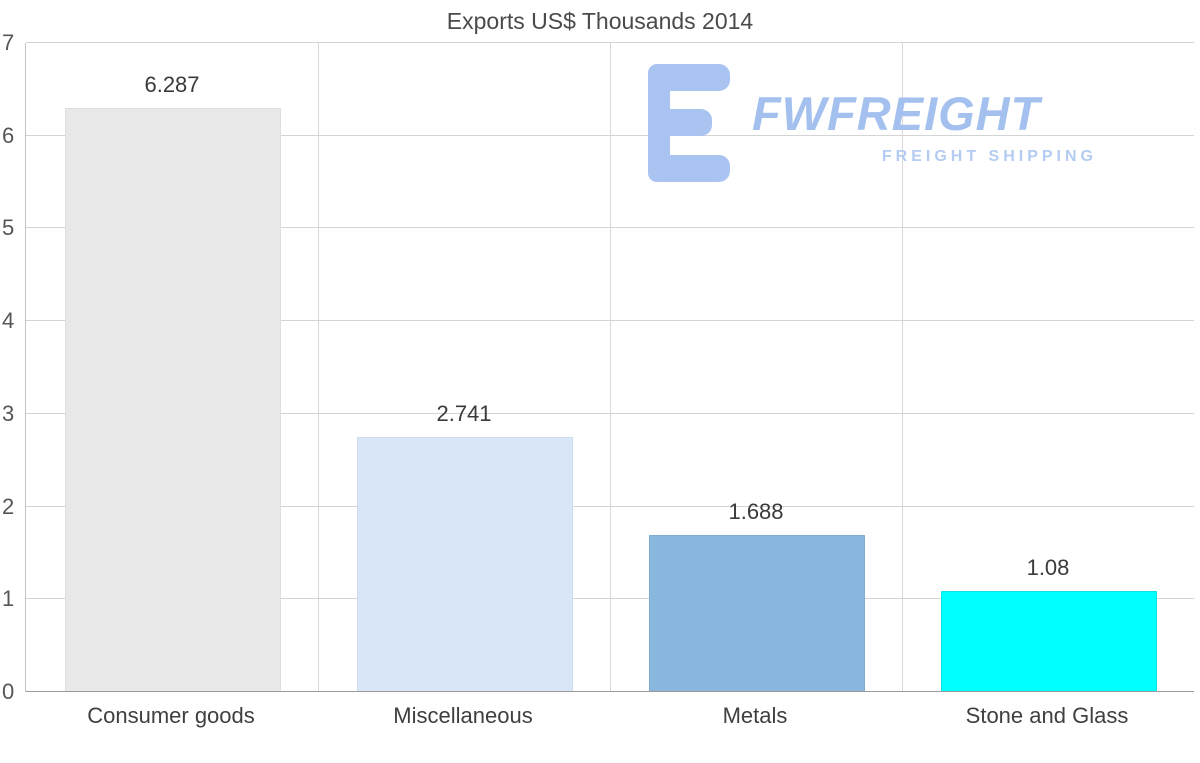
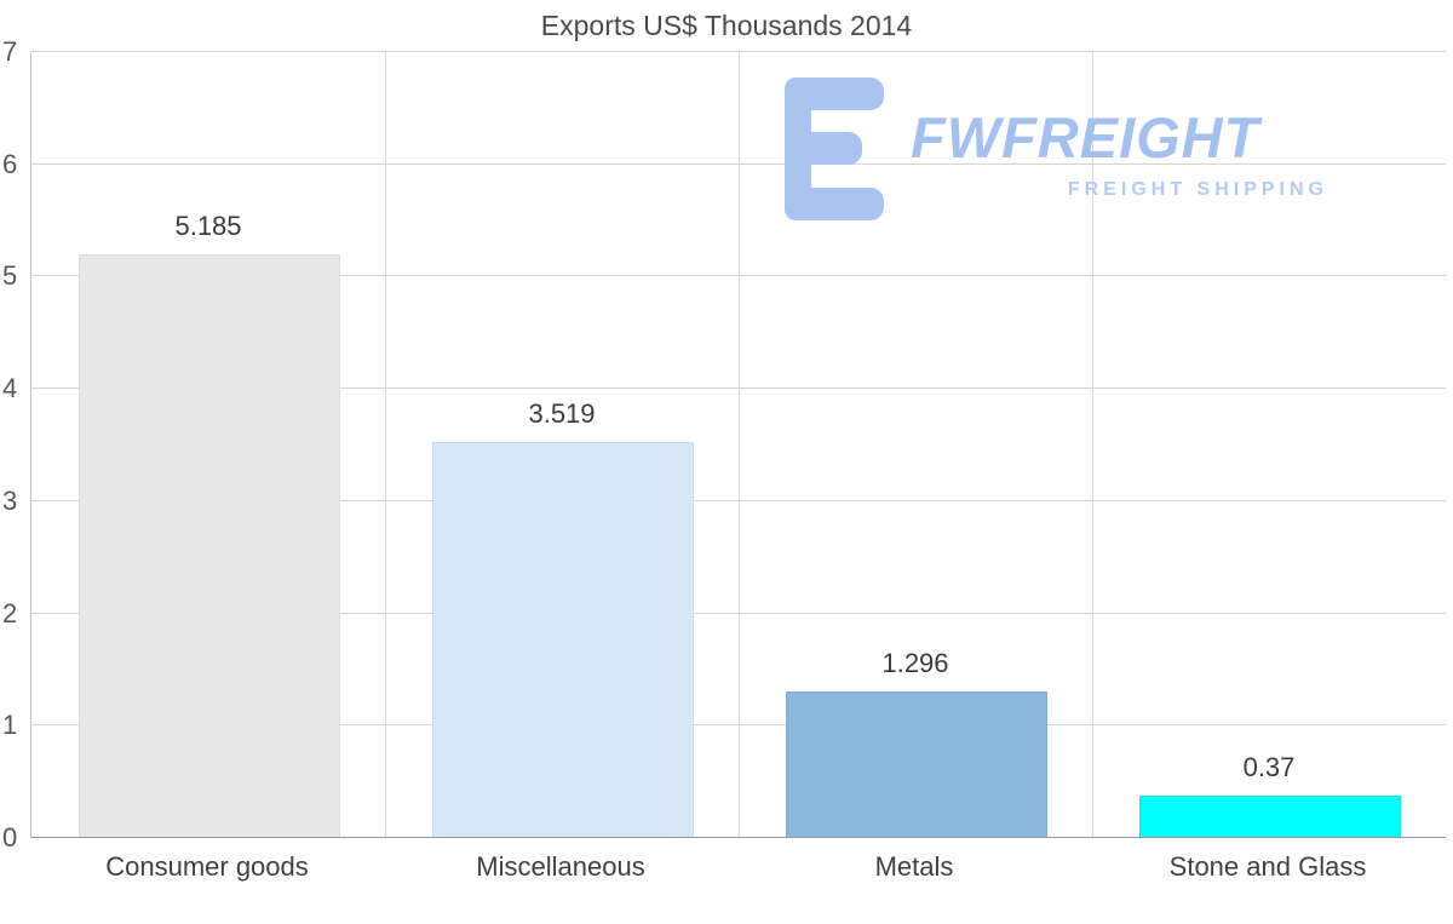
Consumer goods: 6.287 -> 5.185
Miscellaneous: 2.741 -> 3.519
Metals: 1.688 -> 1.296
Stone and Glass: 1.08 -> 0.37
